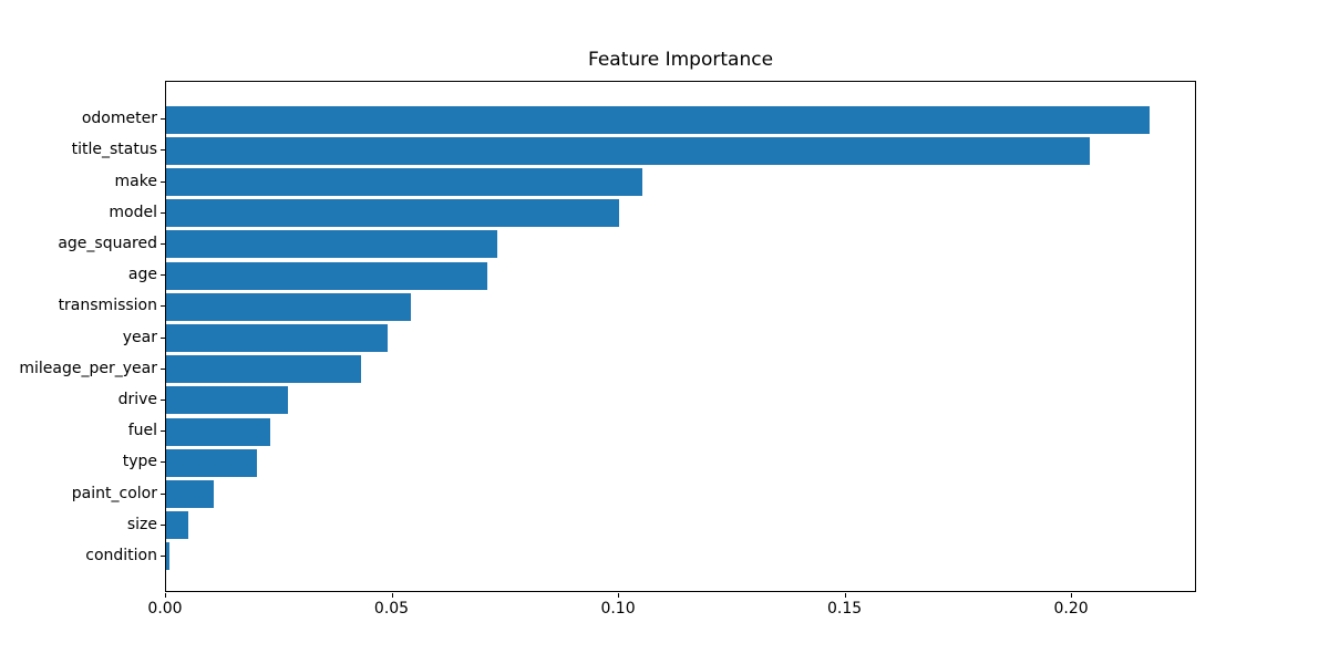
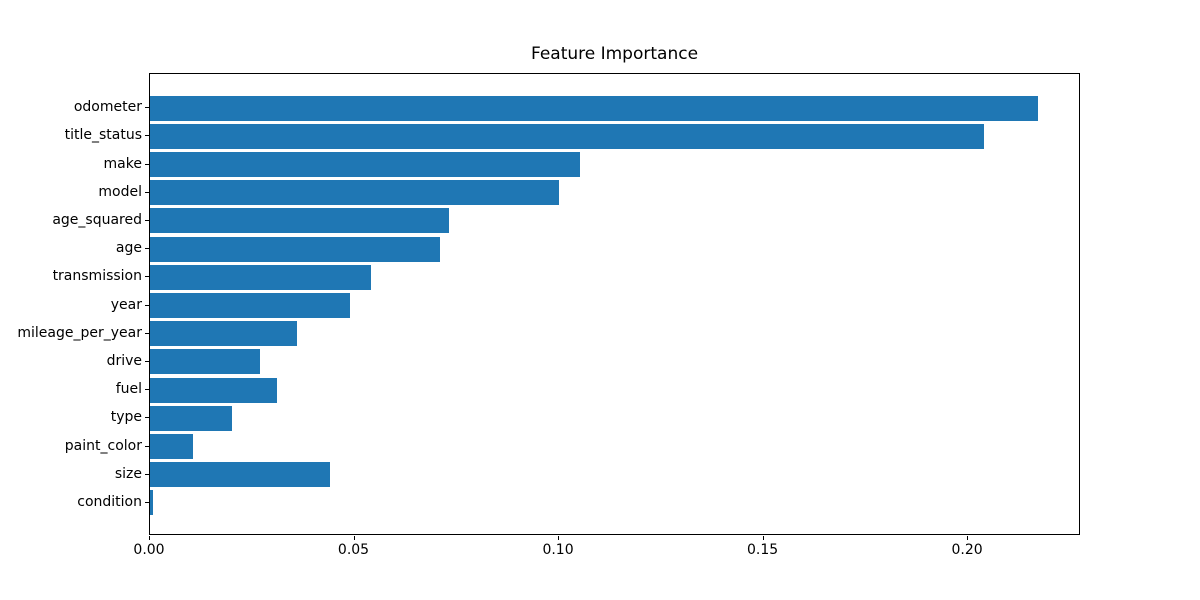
mileage_per_year: 0.043 -> 0.036
fuel: 0.023 -> 0.031
size: 0.005 -> 0.044
